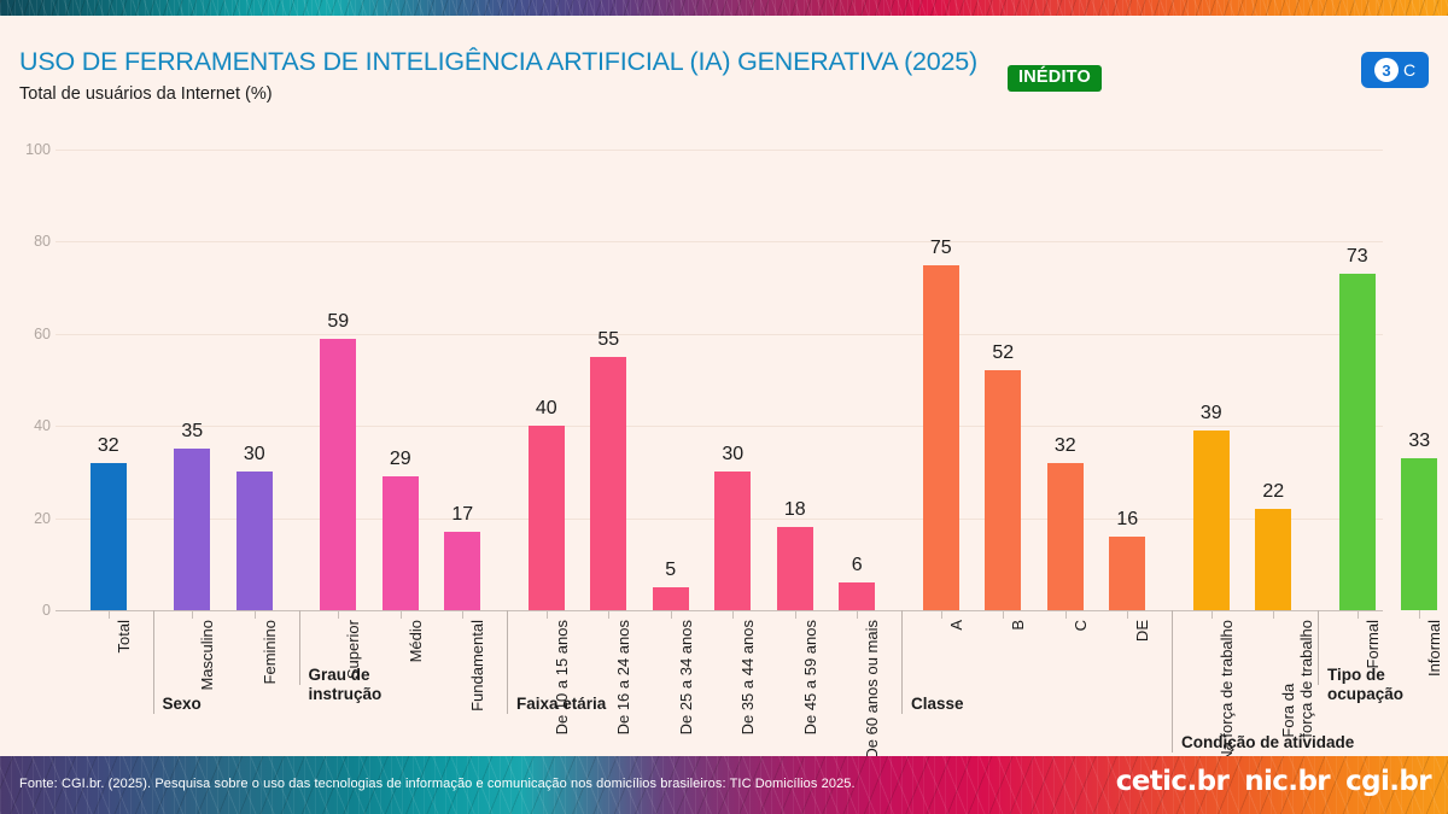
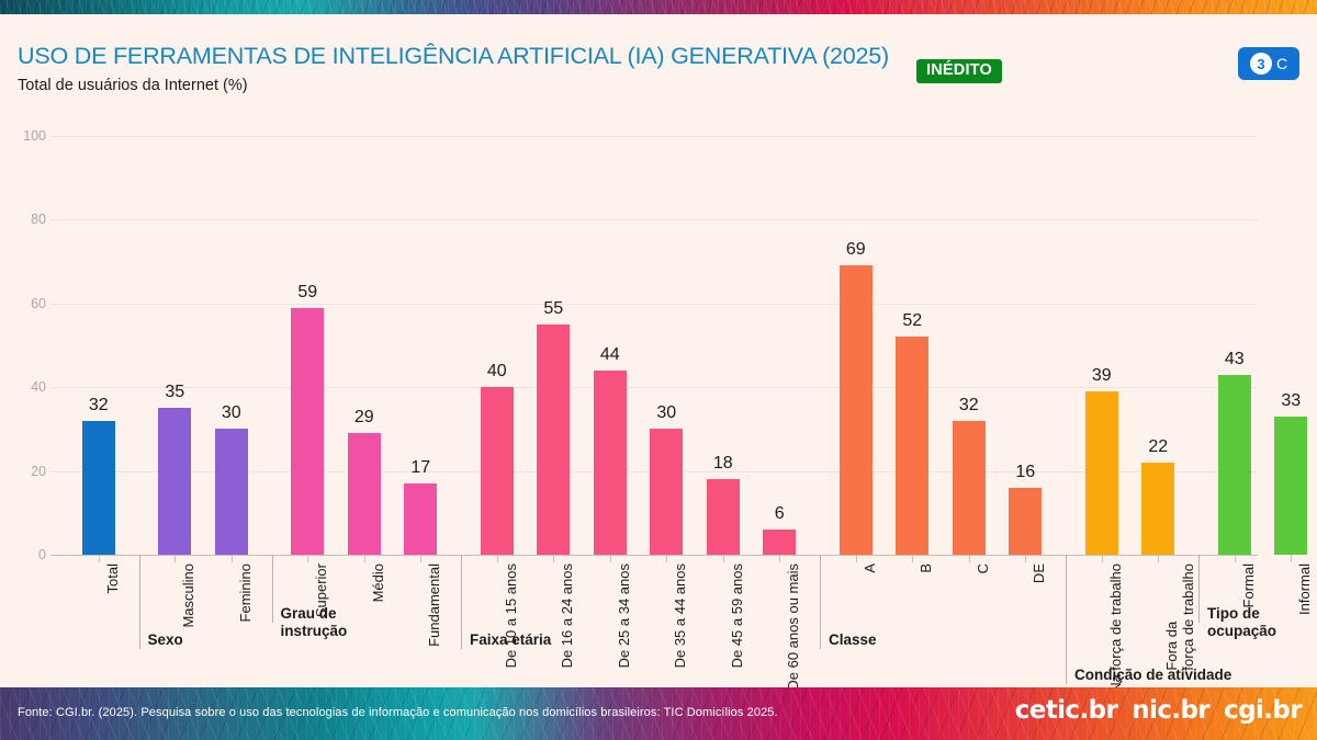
De 25 a 34 anos: 5 -> 44
A: 75 -> 69
Formal: 73 -> 43
